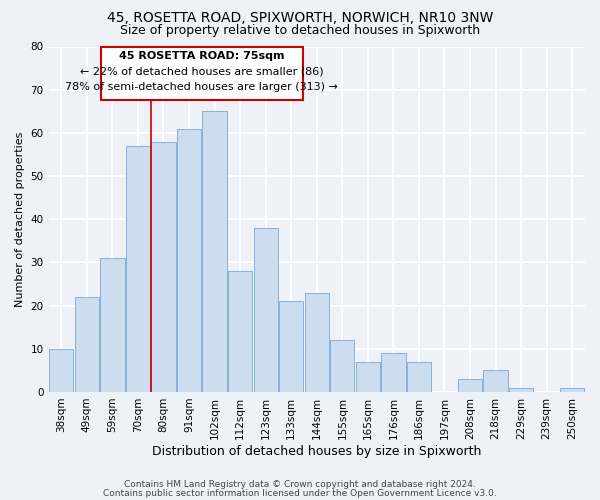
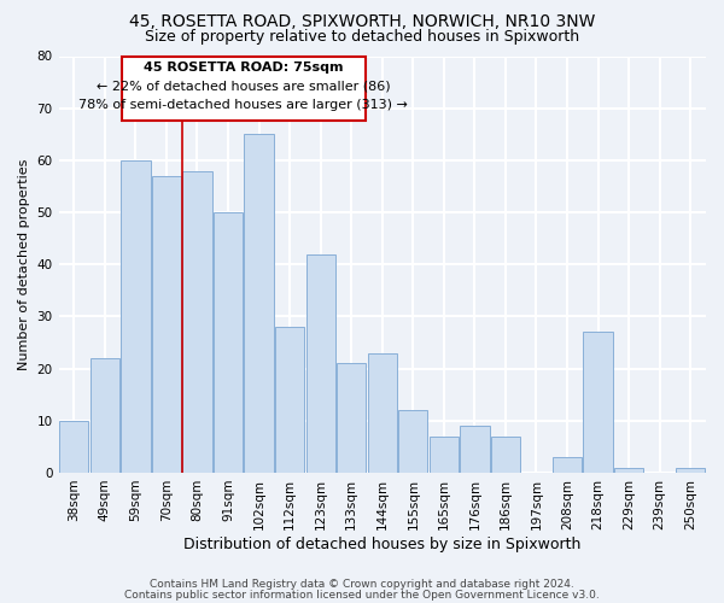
59sqm: 31 -> 60
91sqm: 61 -> 50
123sqm: 38 -> 42
218sqm: 5 -> 27
